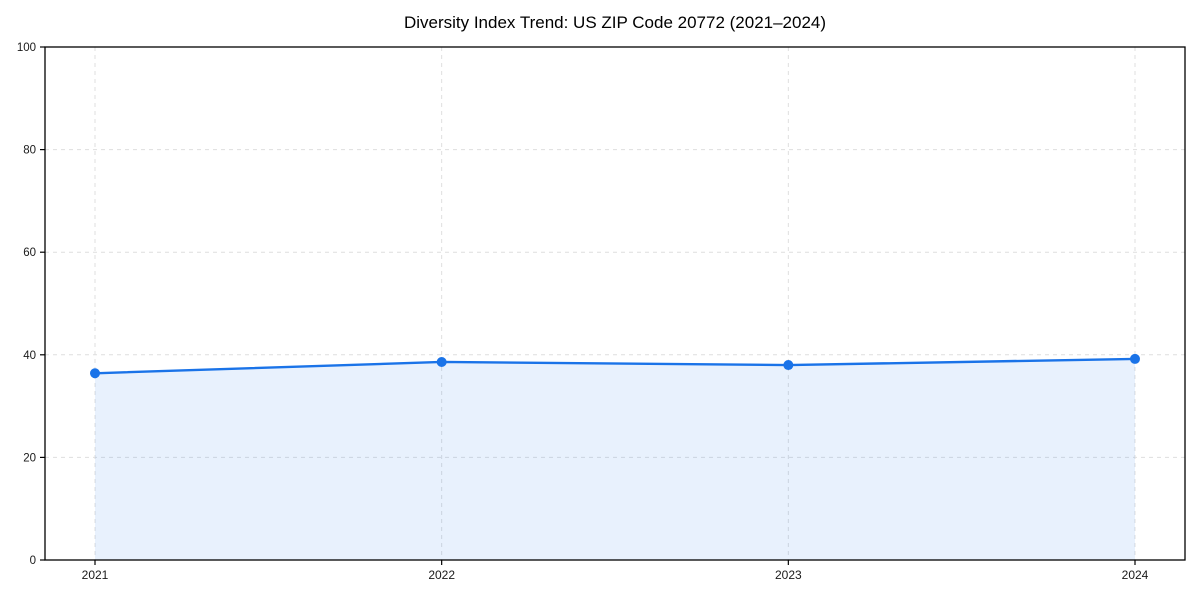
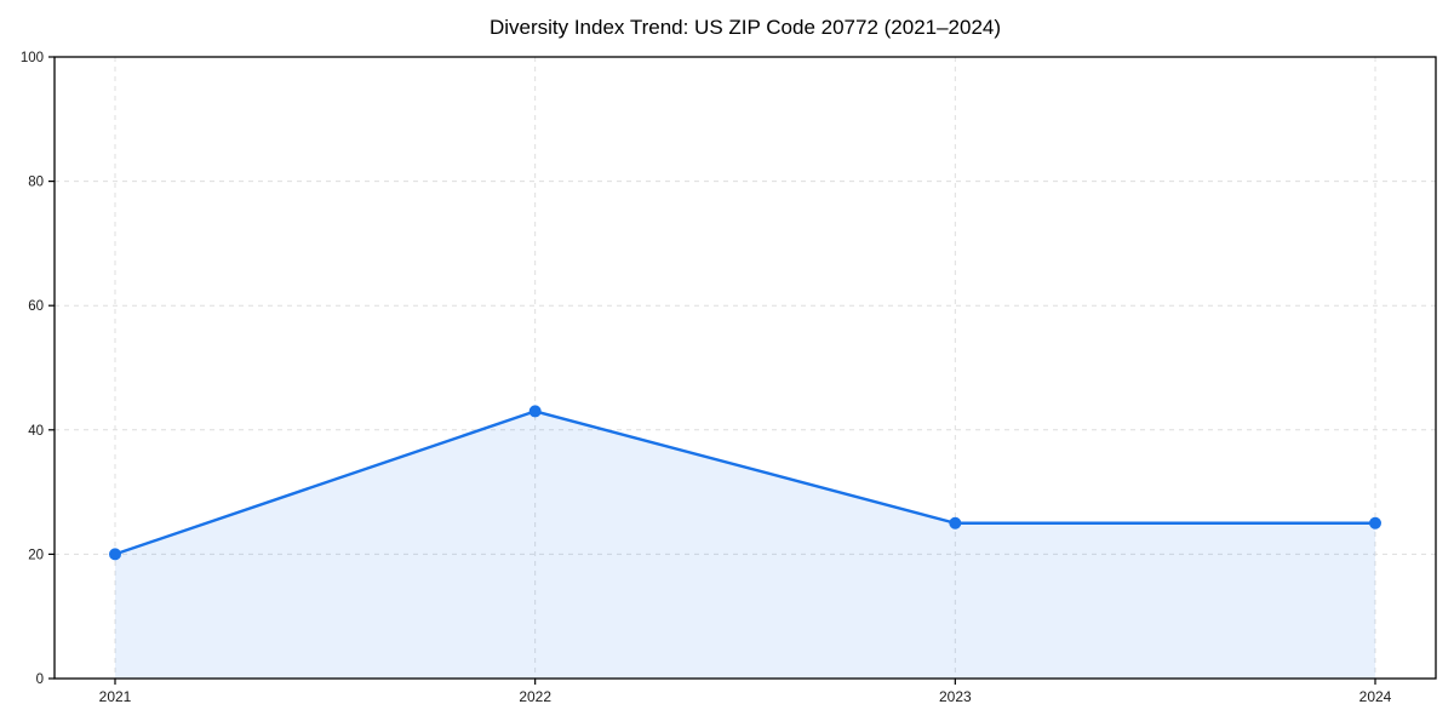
2021: 36 -> 20
2022: 39 -> 43
2023: 38 -> 25
2024: 39 -> 25
